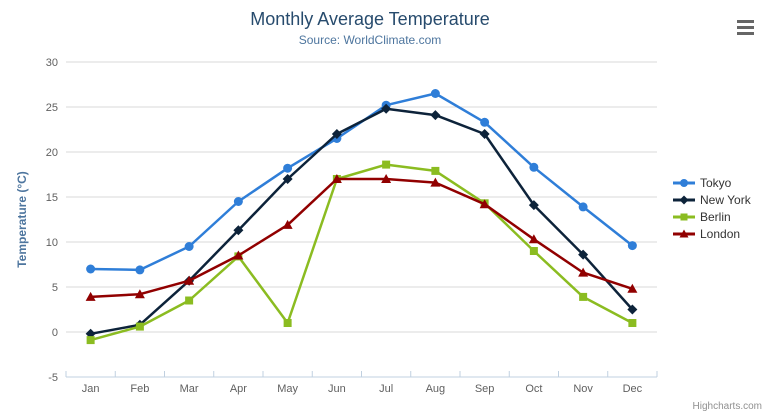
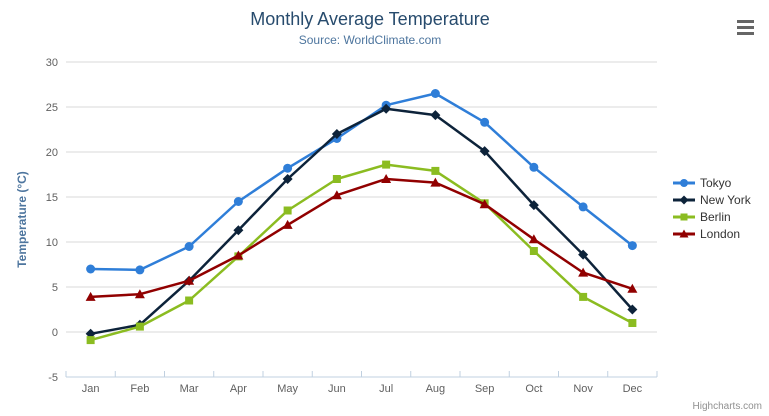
Berlin/May: 1 -> 14
London/Jun: 17 -> 15
New York/Sep: 22 -> 20
